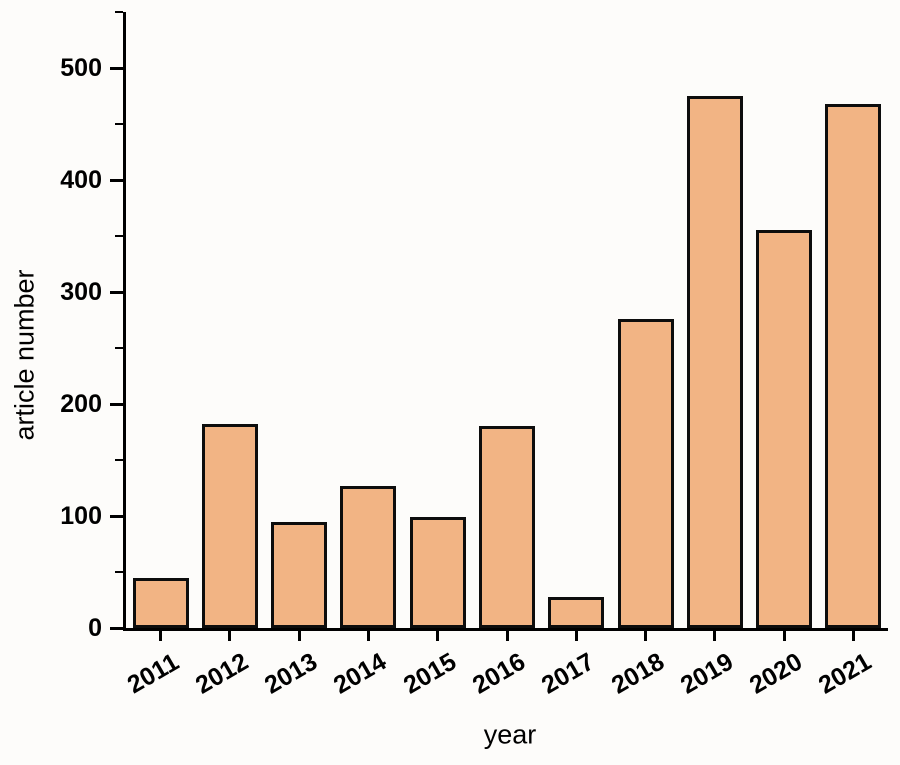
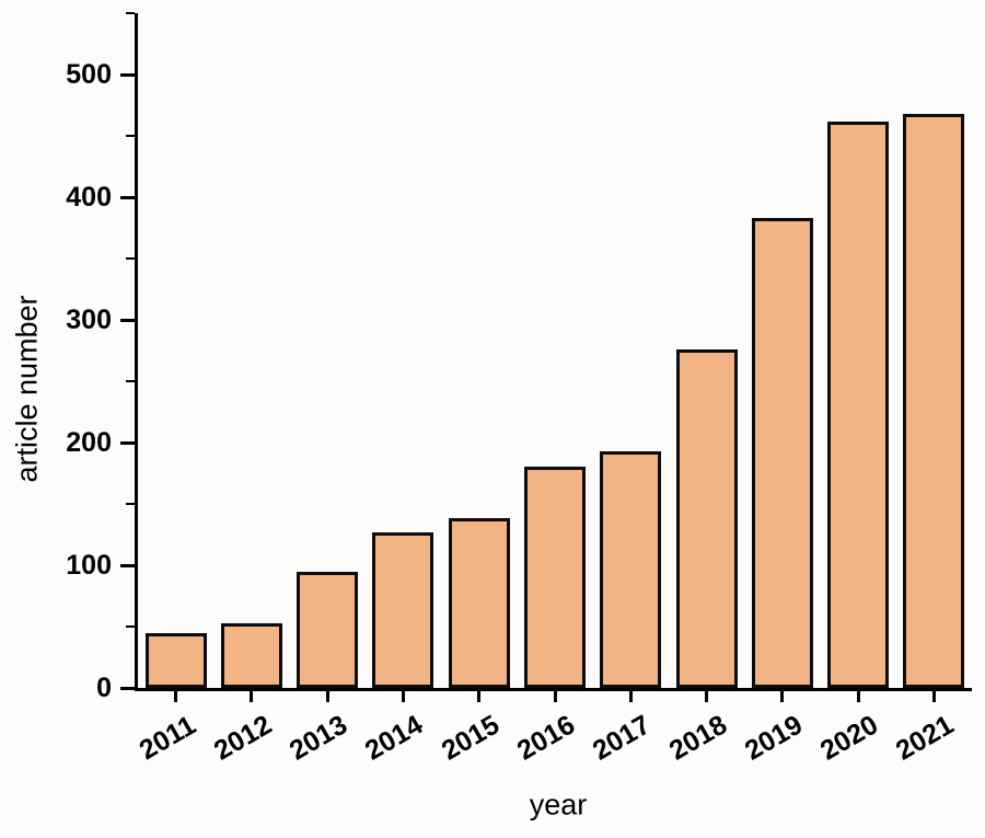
2012: 182 -> 53
2015: 99 -> 138
2017: 28 -> 193
2019: 475 -> 383
2020: 355 -> 462
